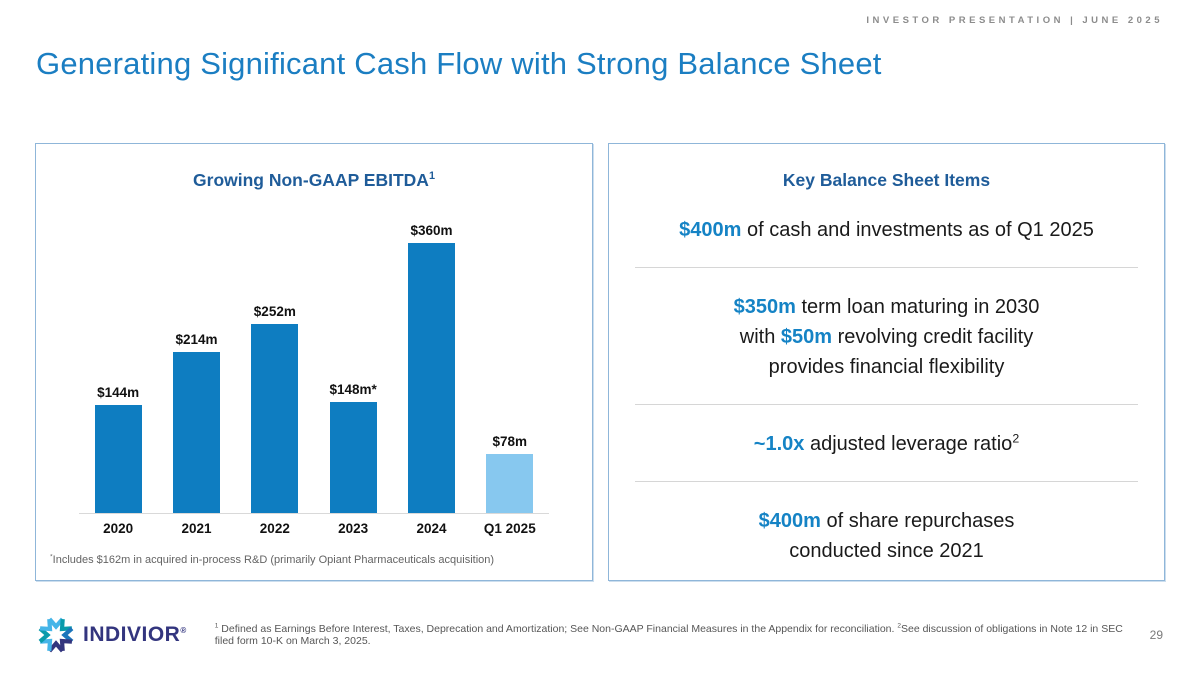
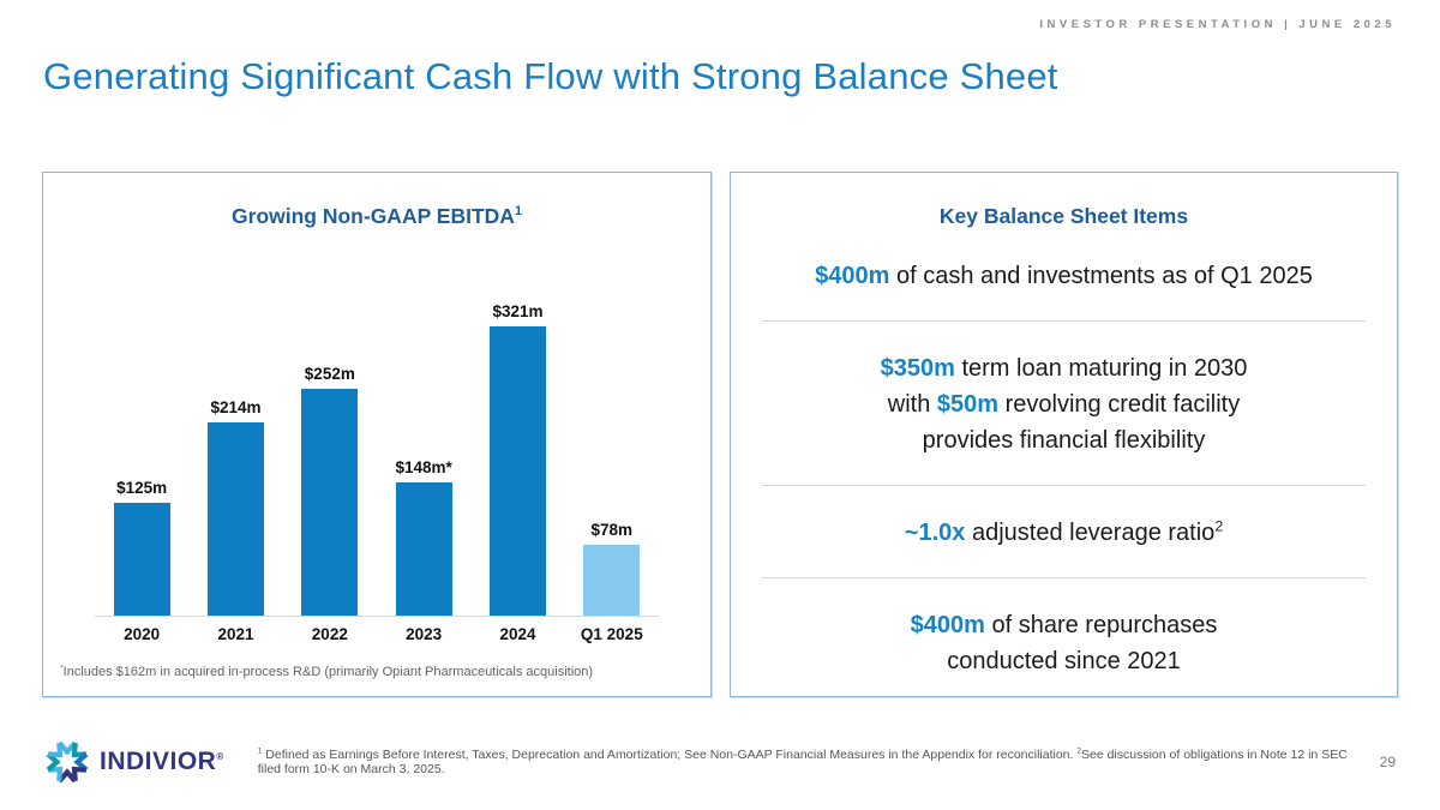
2020: $144m -> $125m
2024: $360m -> $321m
